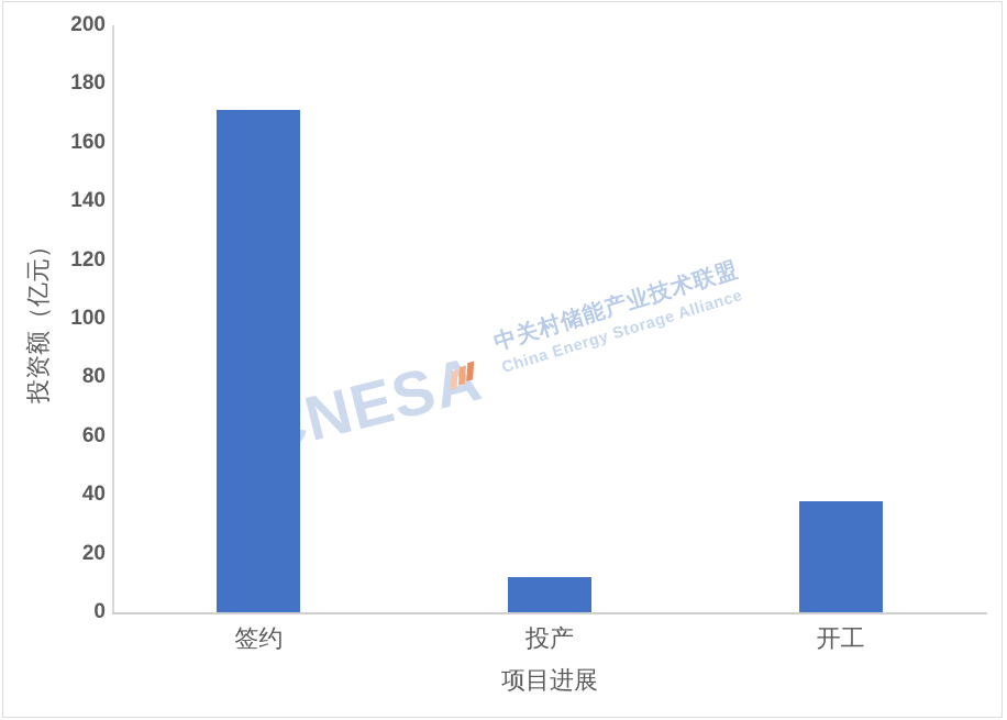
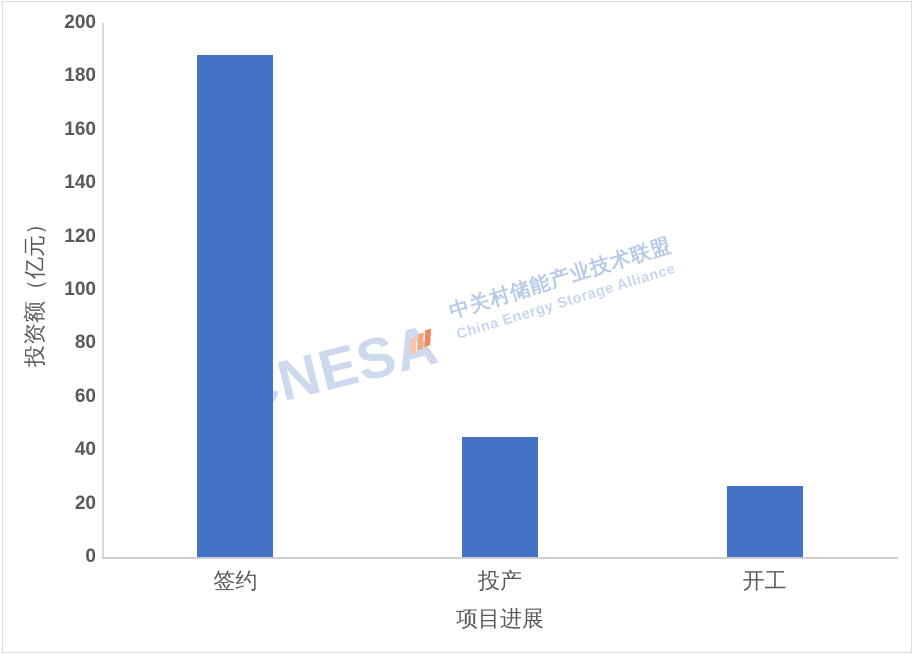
签约: 171 -> 188
投产: 12 -> 45
开工: 38 -> 26
